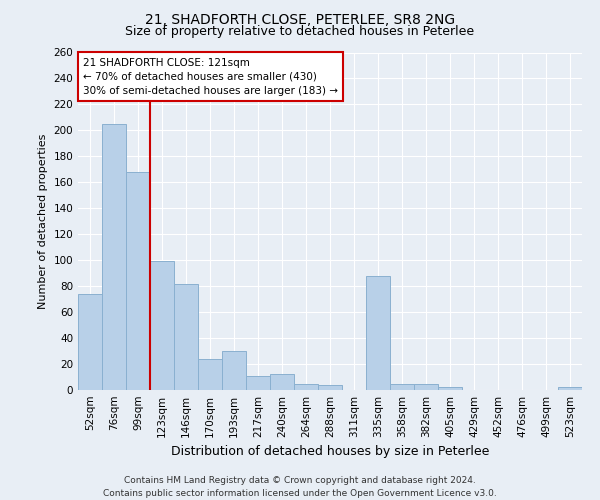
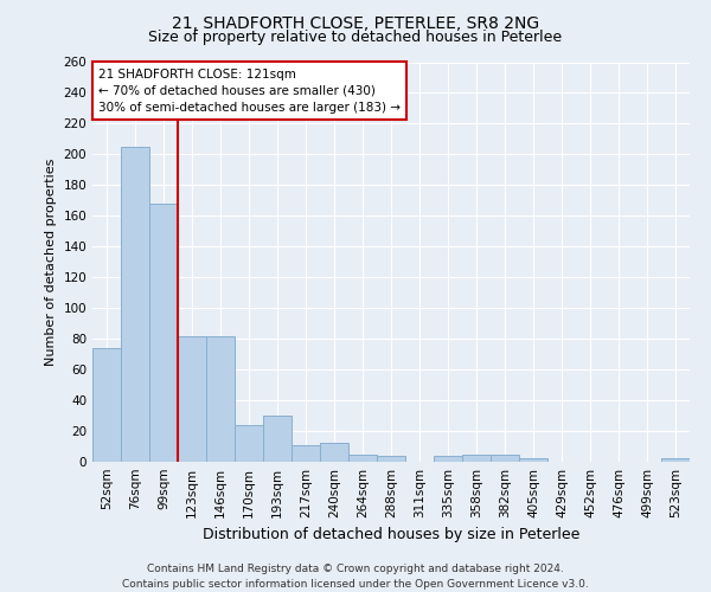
123sqm: 99 -> 82
335sqm: 88 -> 4
